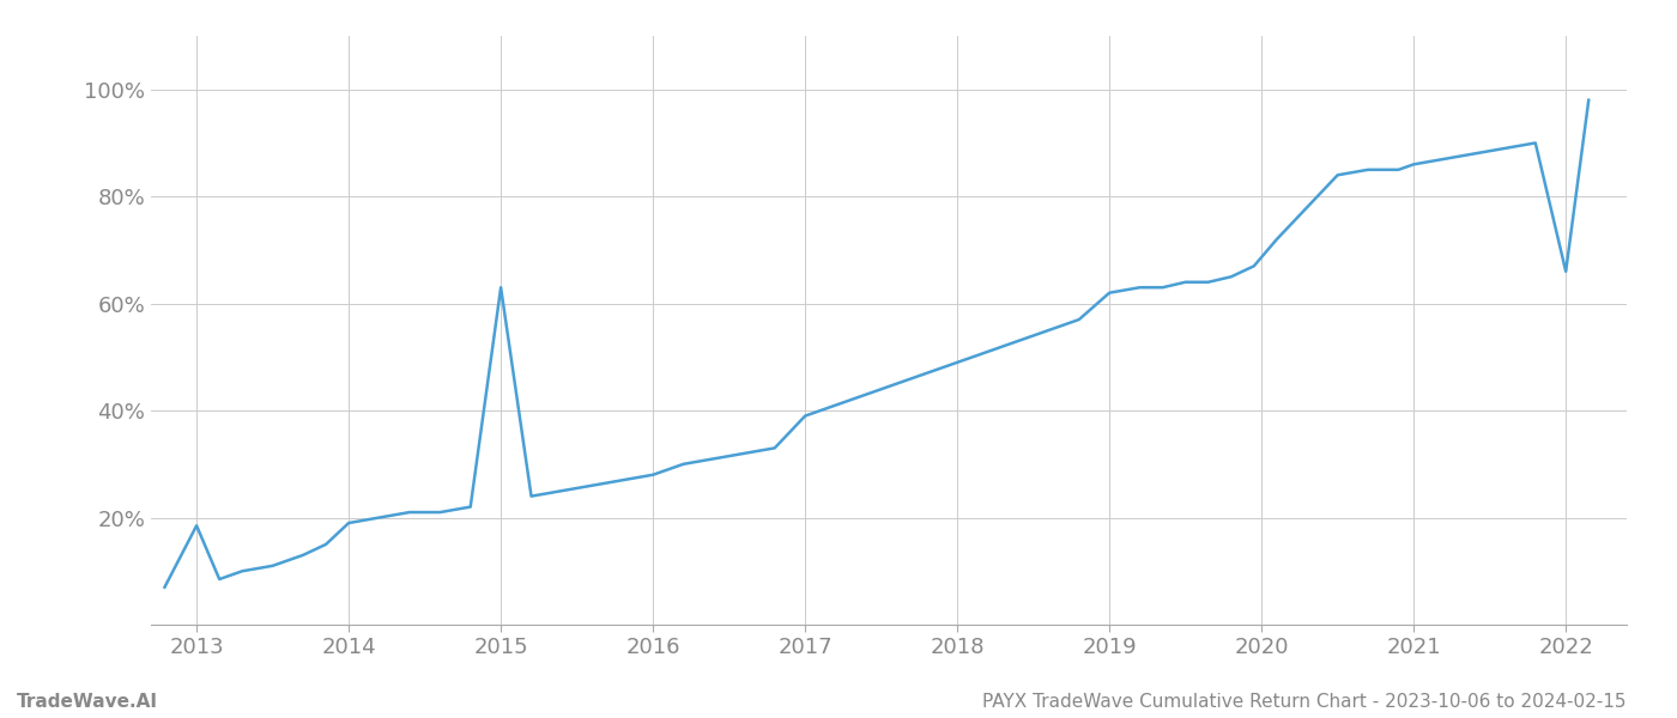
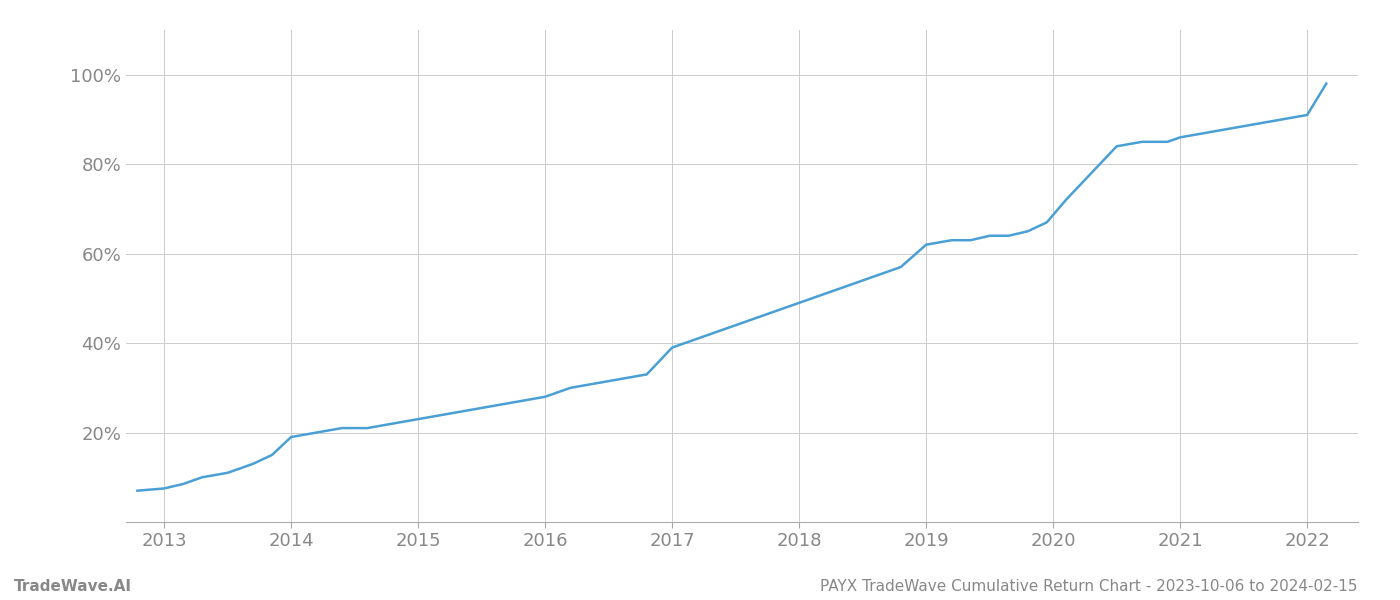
2013: 18.5% -> 7.5%
2015: 63.0% -> 23.0%
2022: 66.0% -> 91.0%
